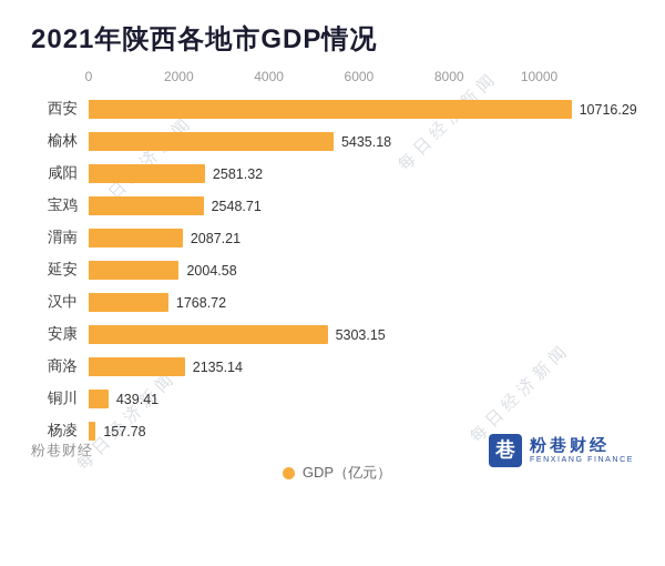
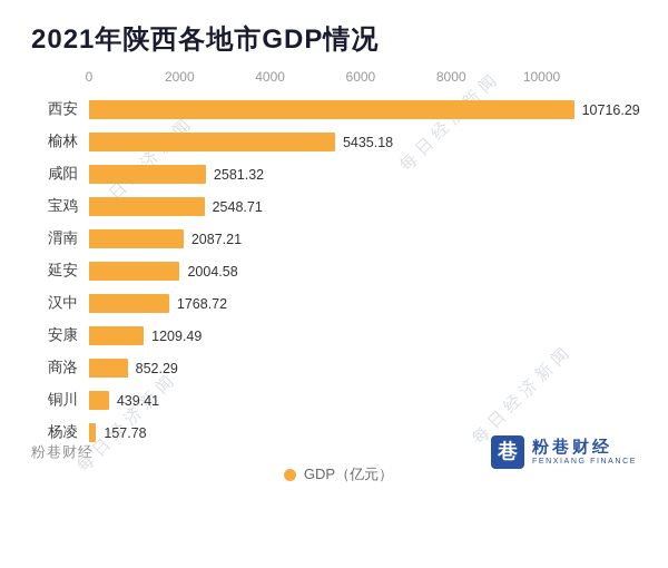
安康: 5303.15 -> 1209.49
商洛: 2135.14 -> 852.29
